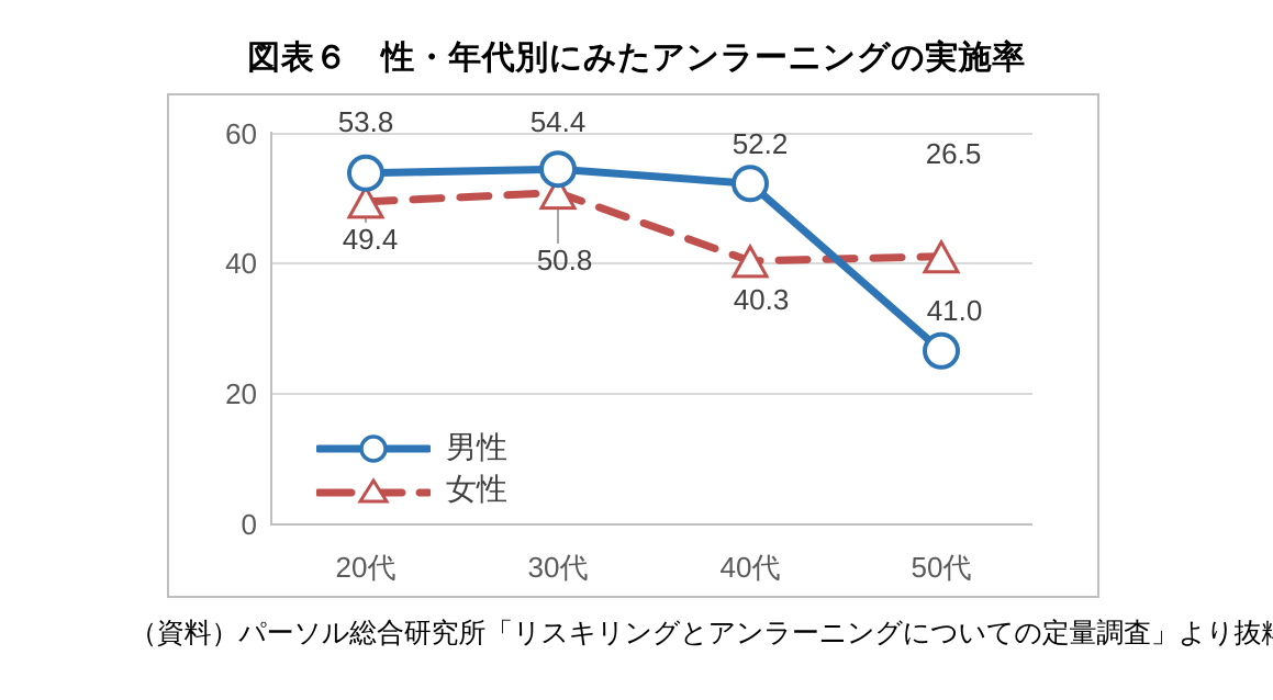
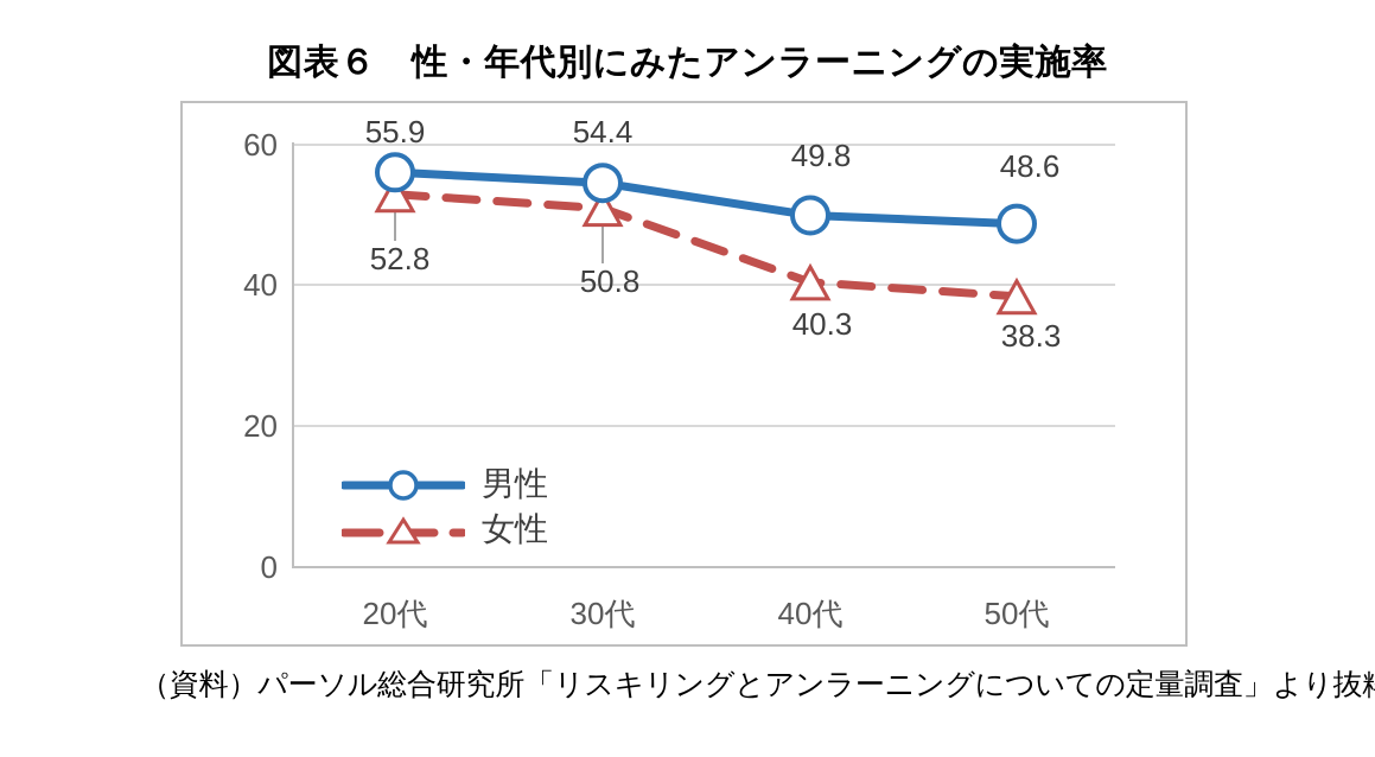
男性/20代: 53.8 -> 55.9
女性/20代: 49.4 -> 52.8
男性/40代: 52.2 -> 49.8
男性/50代: 26.5 -> 48.6
女性/50代: 41.0 -> 38.3
